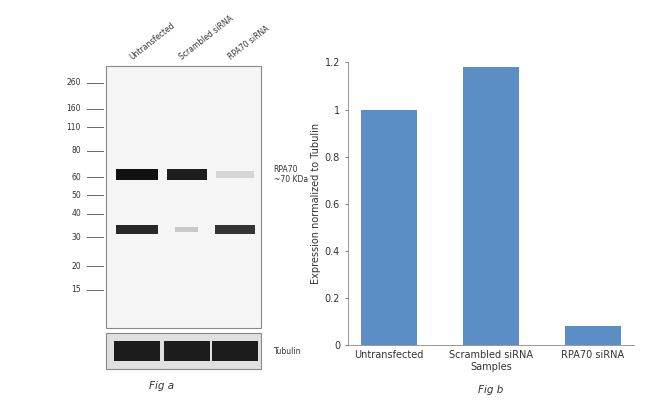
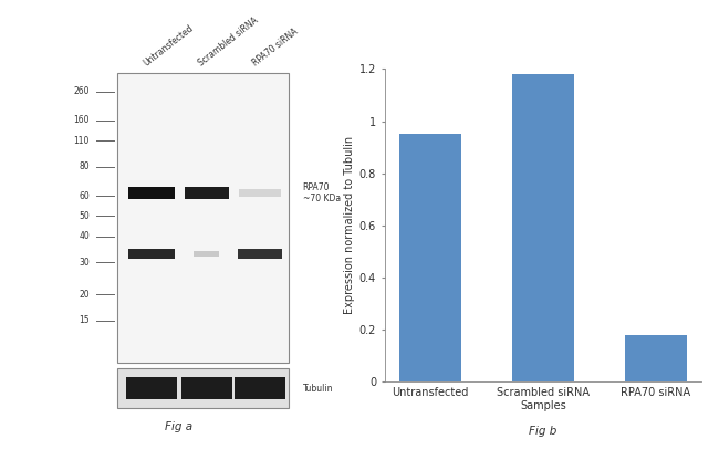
Untransfected: 1.00 -> 0.95
RPA70 siRNA: 0.08 -> 0.18
